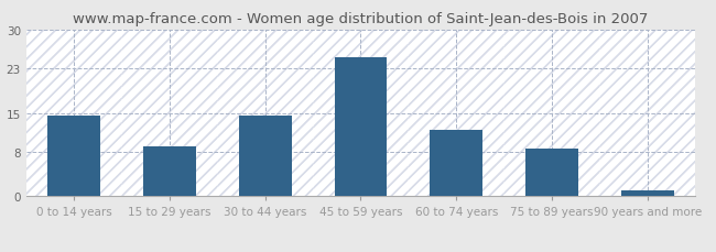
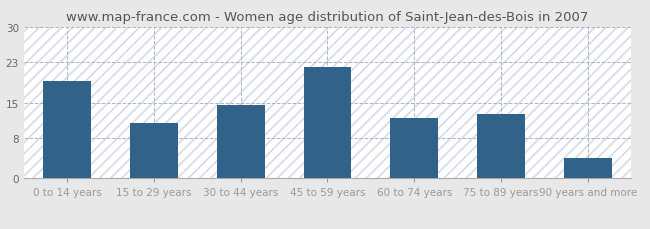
0 to 14 years: 14.5 -> 19.2
15 to 29 years: 9.0 -> 11.0
45 to 59 years: 25.0 -> 22.0
75 to 89 years: 8.5 -> 12.8
90 years and more: 1.0 -> 4.0
